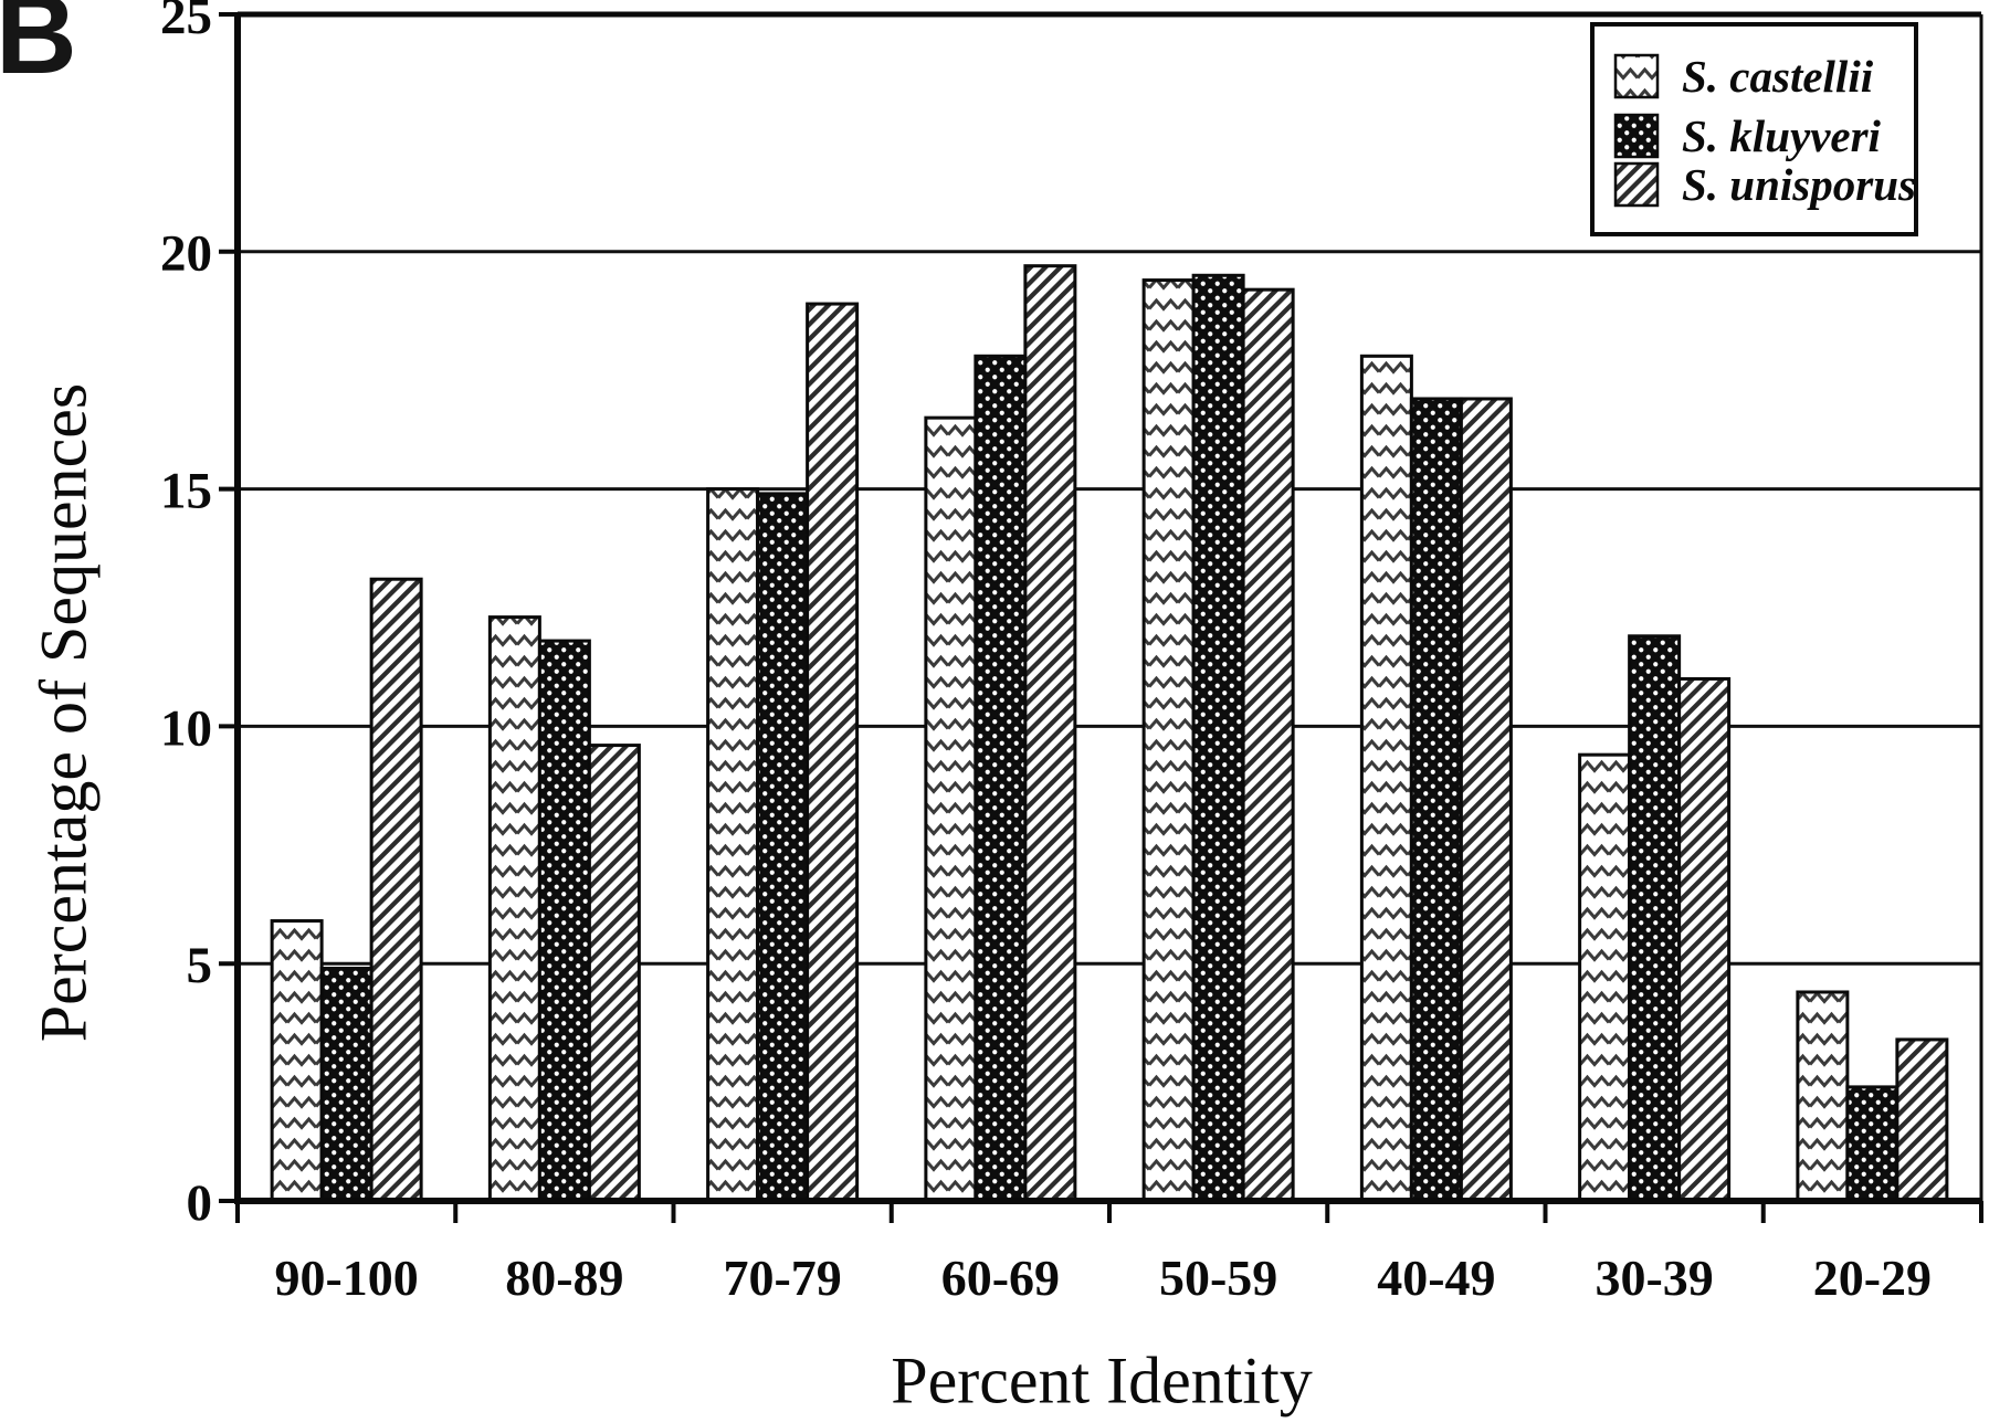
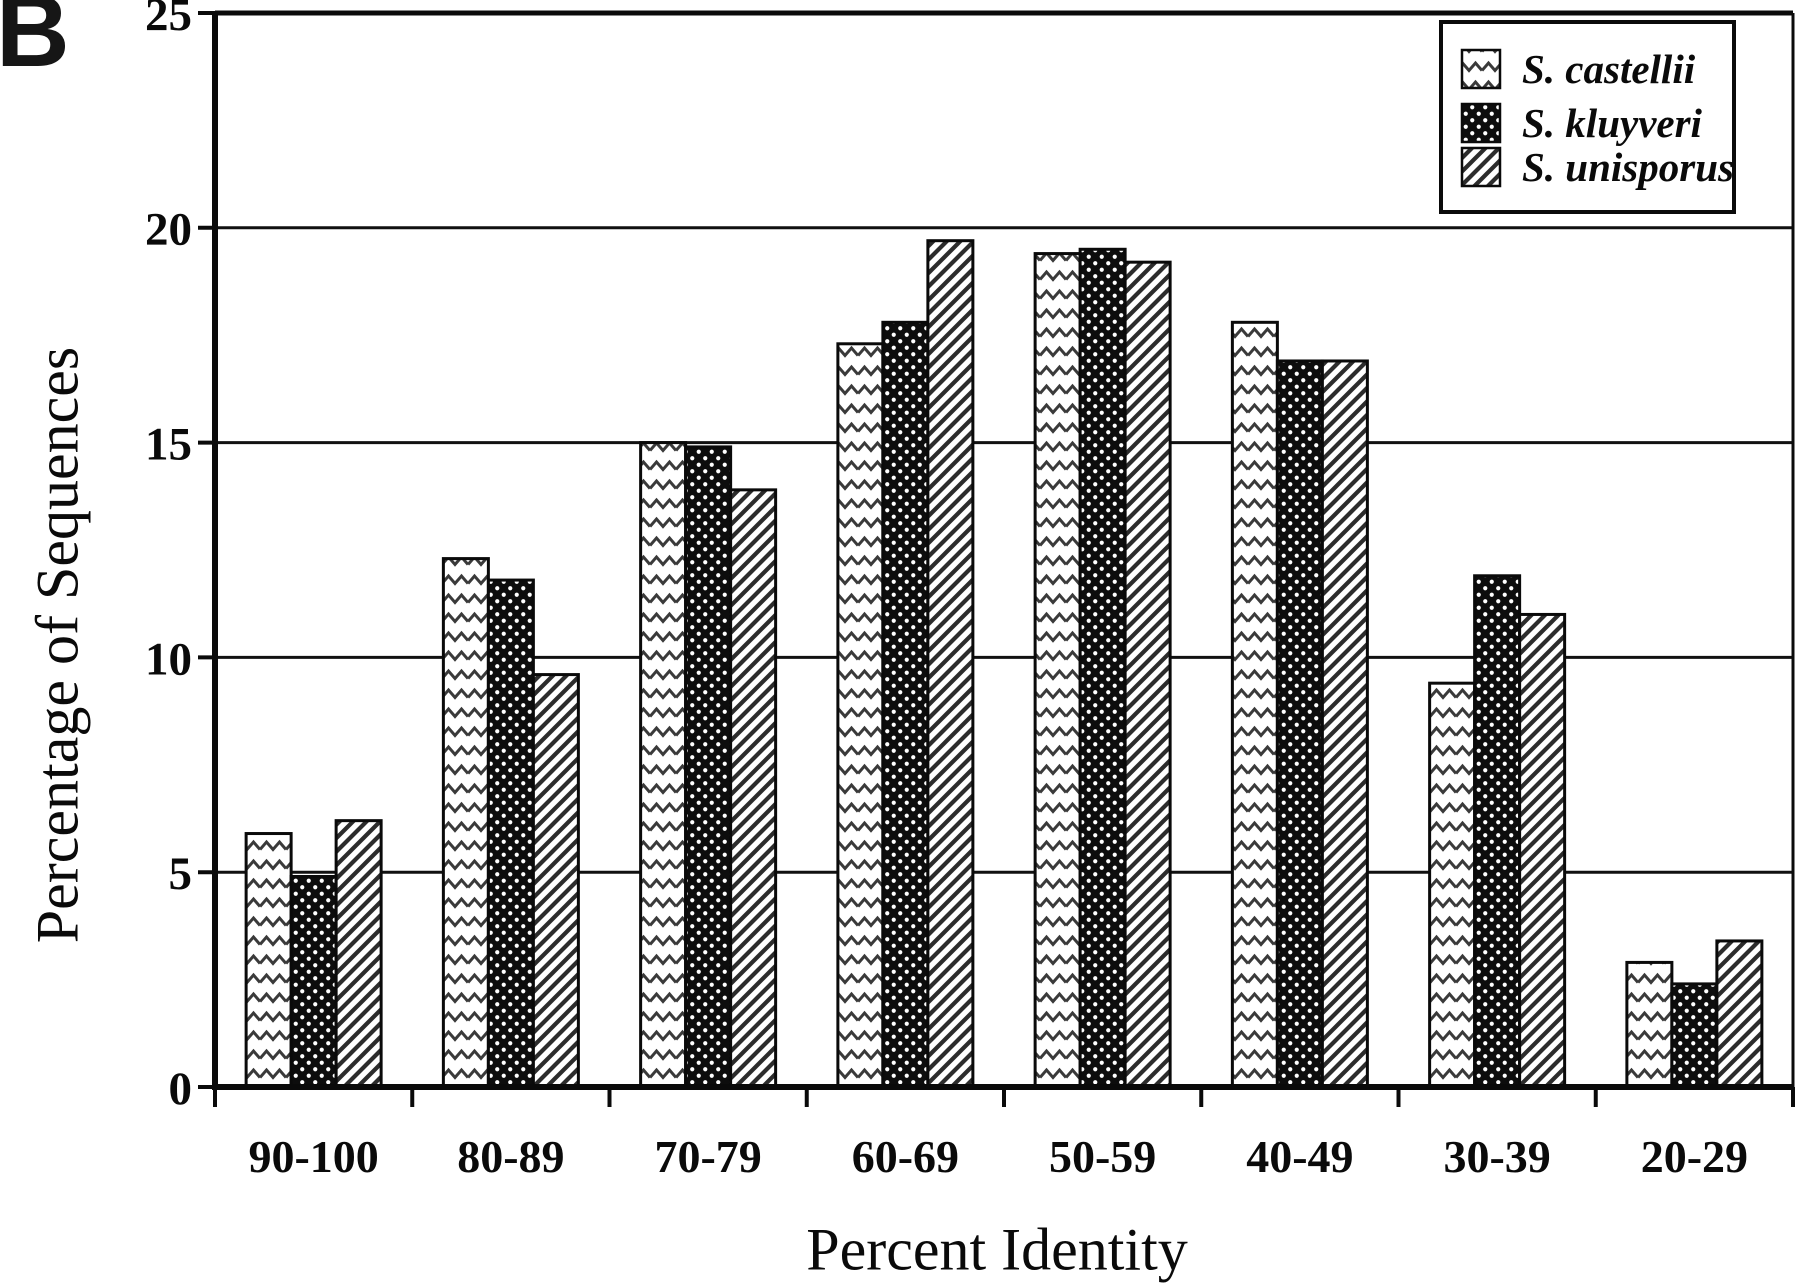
S. unisporus/90-100: 13.1 -> 6.2
S. unisporus/70-79: 18.9 -> 13.9
S. castellii/60-69: 16.5 -> 17.3
S. castellii/20-29: 4.4 -> 2.9
